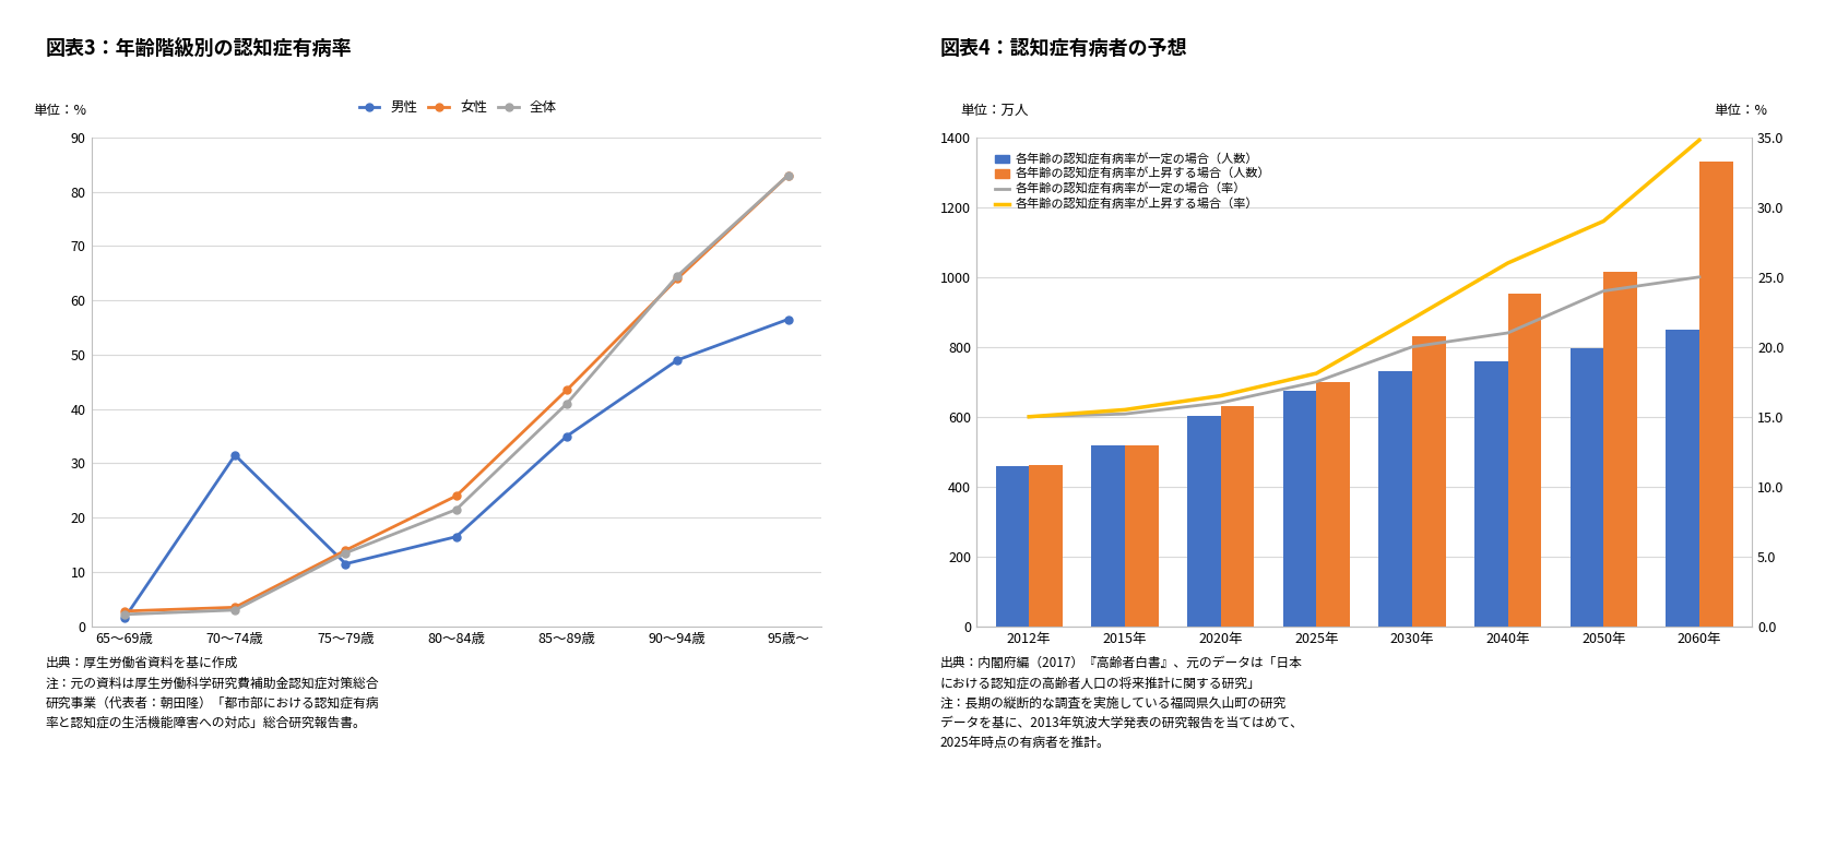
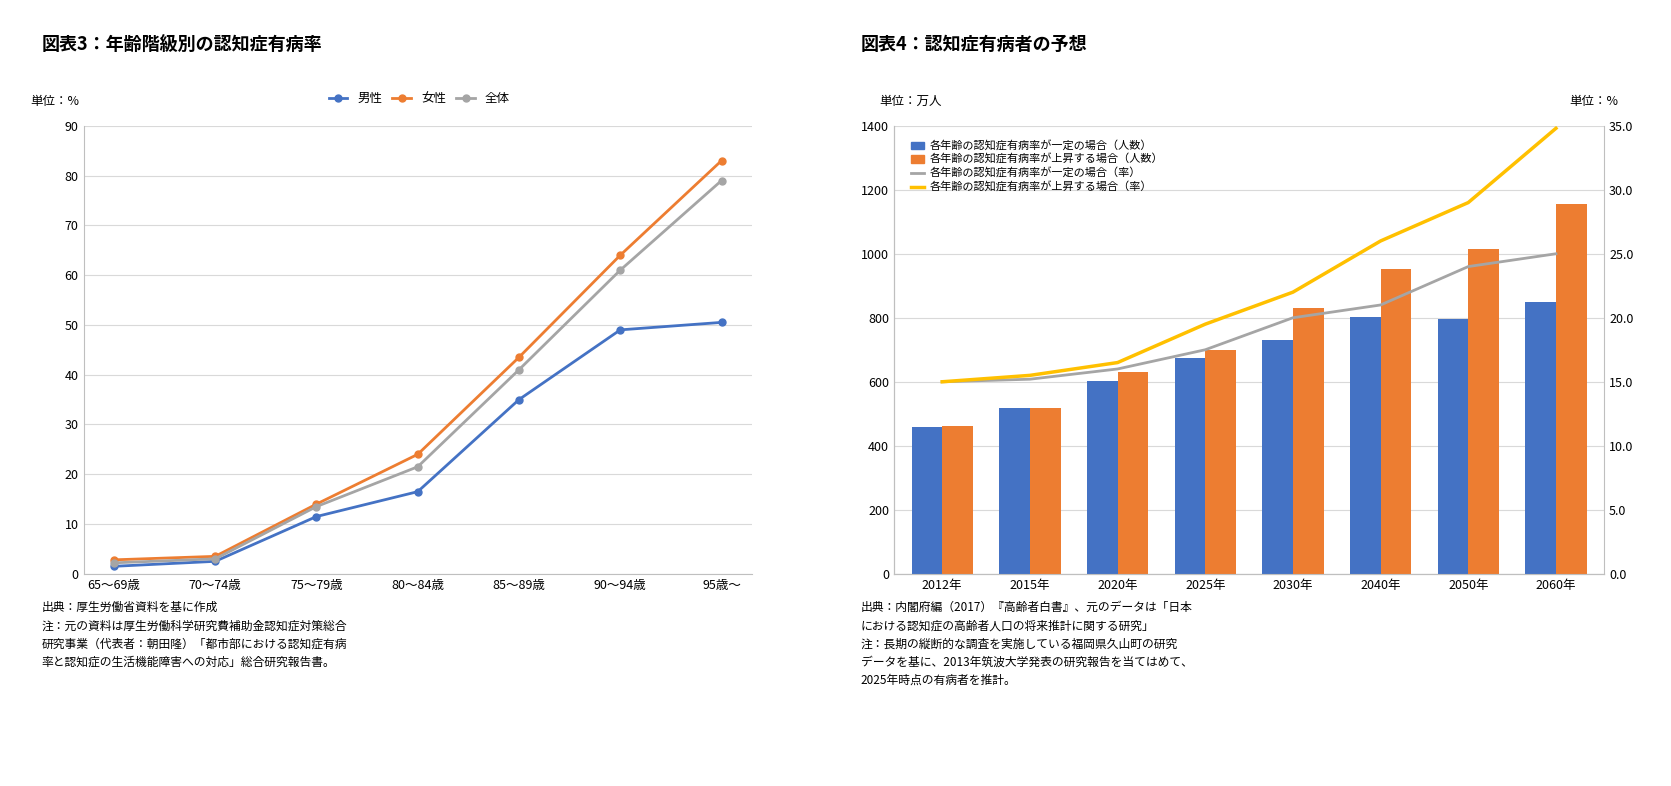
男性/70〜74歳: 31.5 -> 2.5
全体/90〜94歳: 64.5 -> 61.0
男性/95歳〜: 56.5 -> 50.5
全体/95歳〜: 83.0 -> 79.0
各年齢の認知症有病率が上昇する場合（率）/2025年: 18.1 -> 19.5
各年齢の認知症有病率が一定の場合（人数）/2040年: 760 -> 802
各年齢の認知症有病率が上昇する場合（人数）/2060年: 1330 -> 1154
